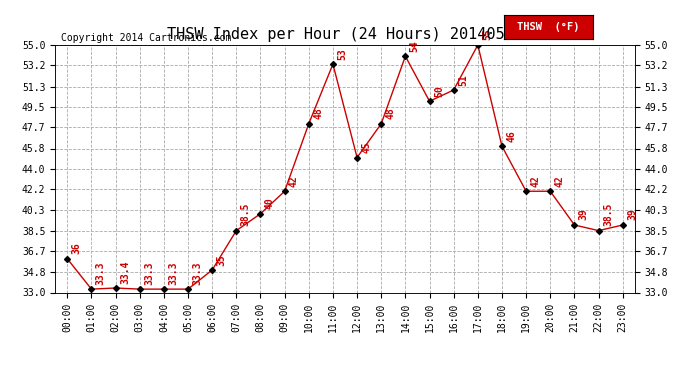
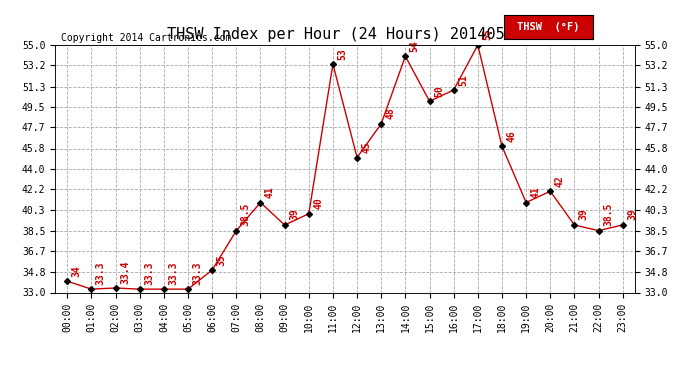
00:00: 36 -> 34
08:00: 40 -> 41
09:00: 42 -> 39
10:00: 48 -> 40
19:00: 42 -> 41
